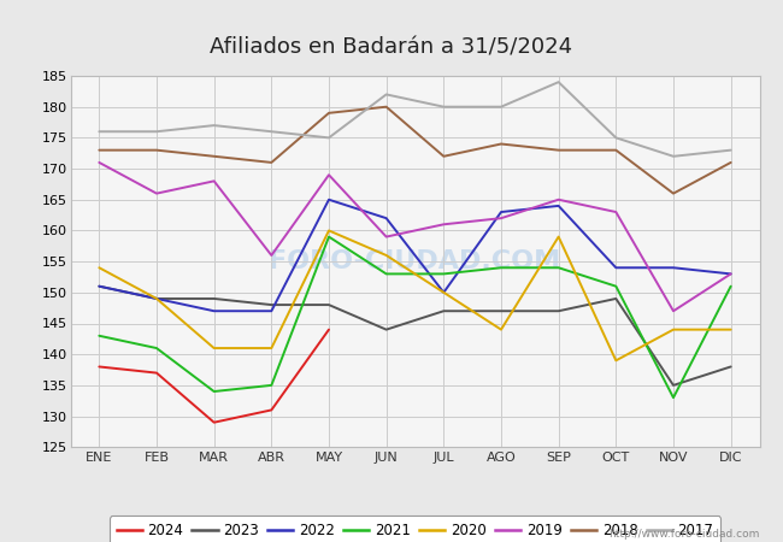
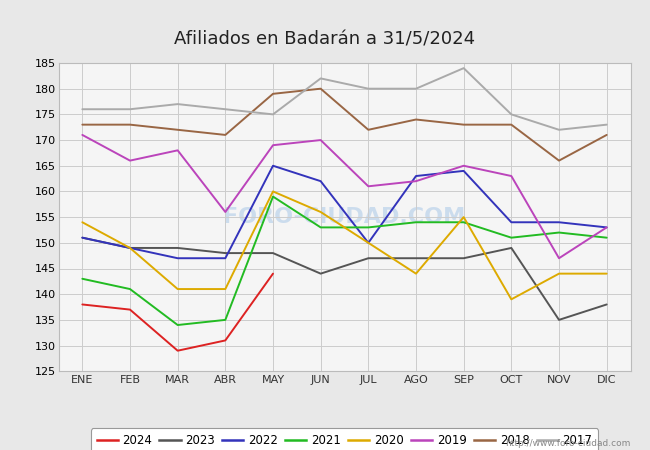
2019/JUN: 159 -> 170
2020/SEP: 159 -> 155
2021/NOV: 133 -> 152
